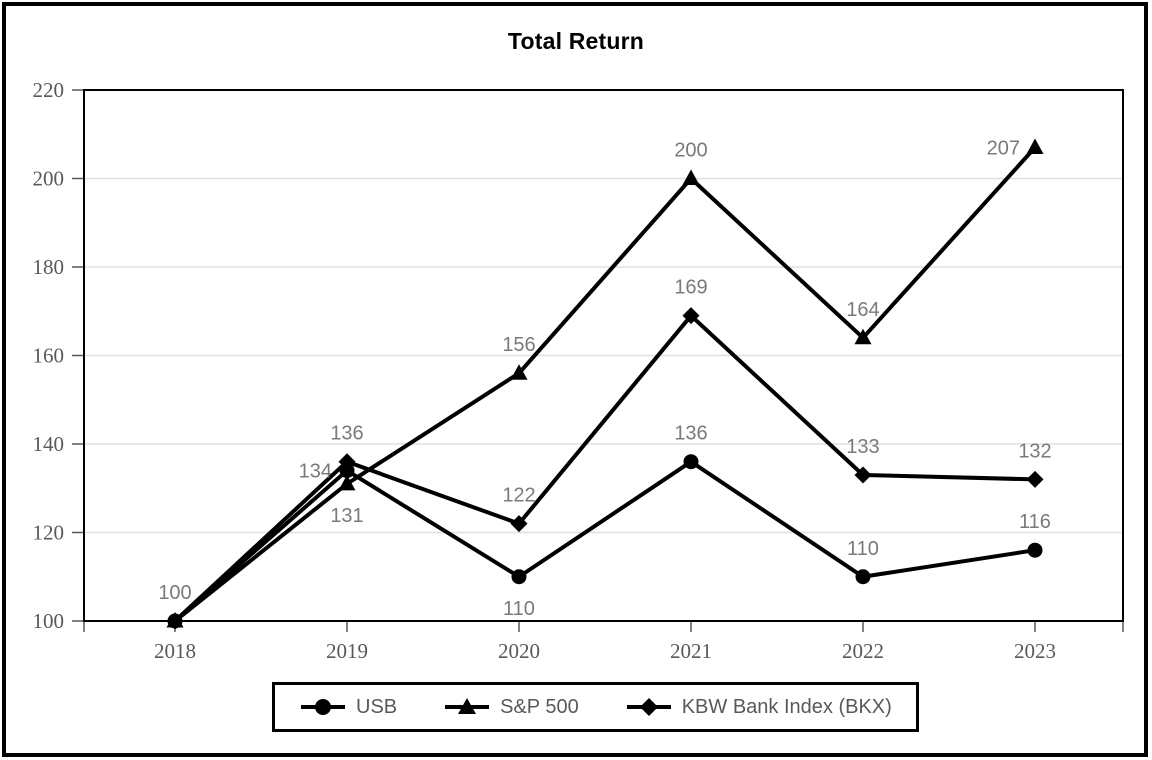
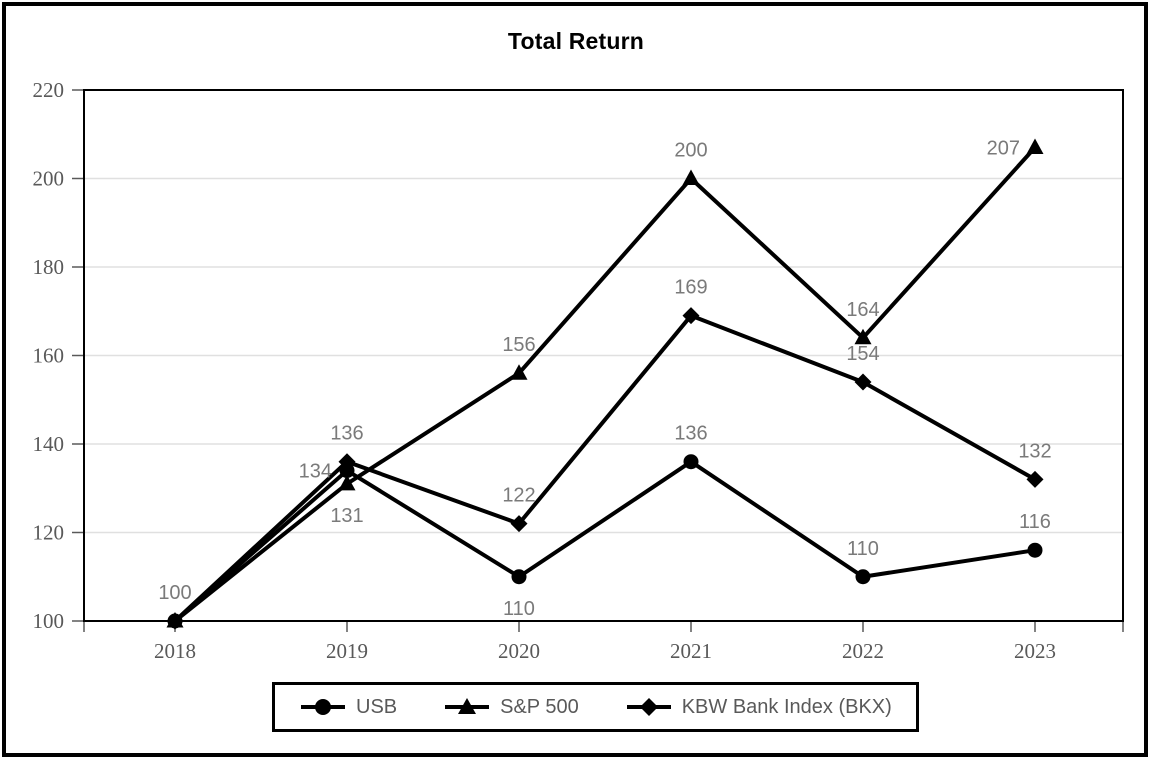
KBW Bank Index (BKX)/2022: 133 -> 154
